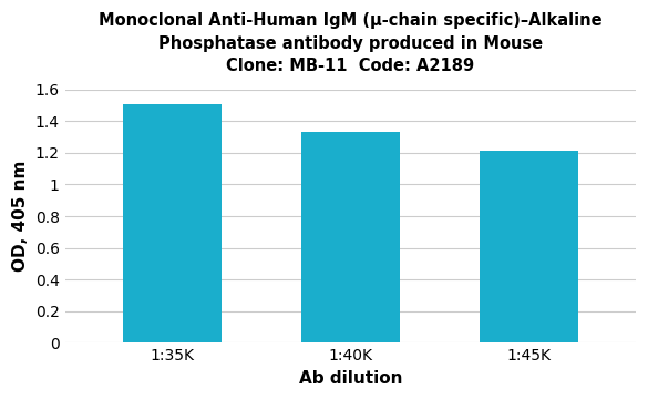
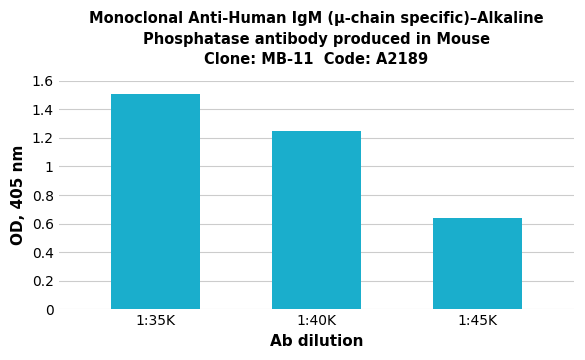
1:40K: 1.33 -> 1.25
1:45K: 1.21 -> 0.64
